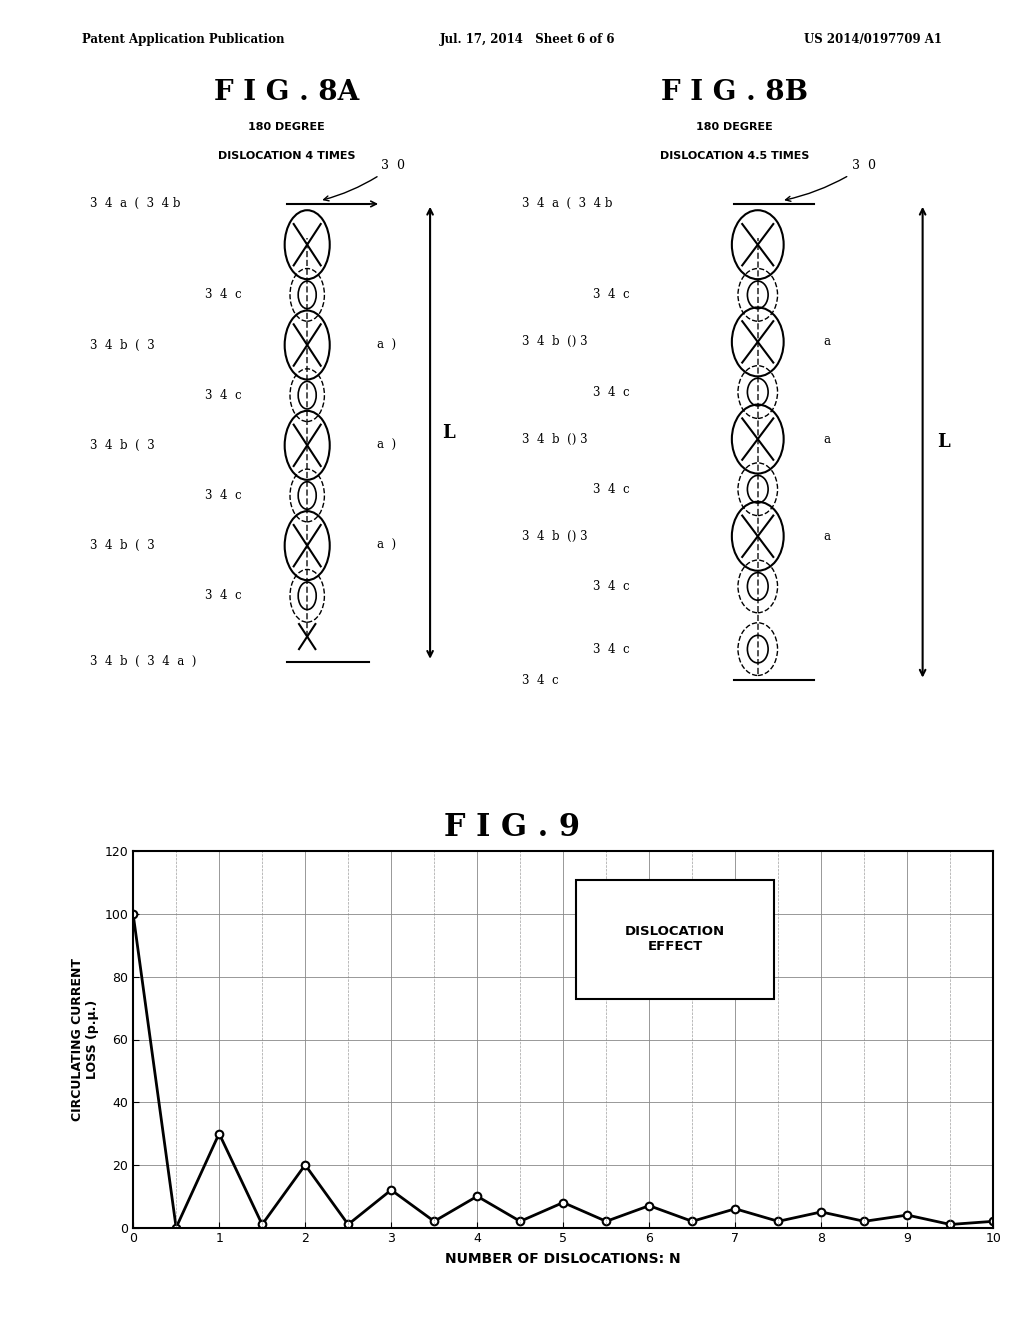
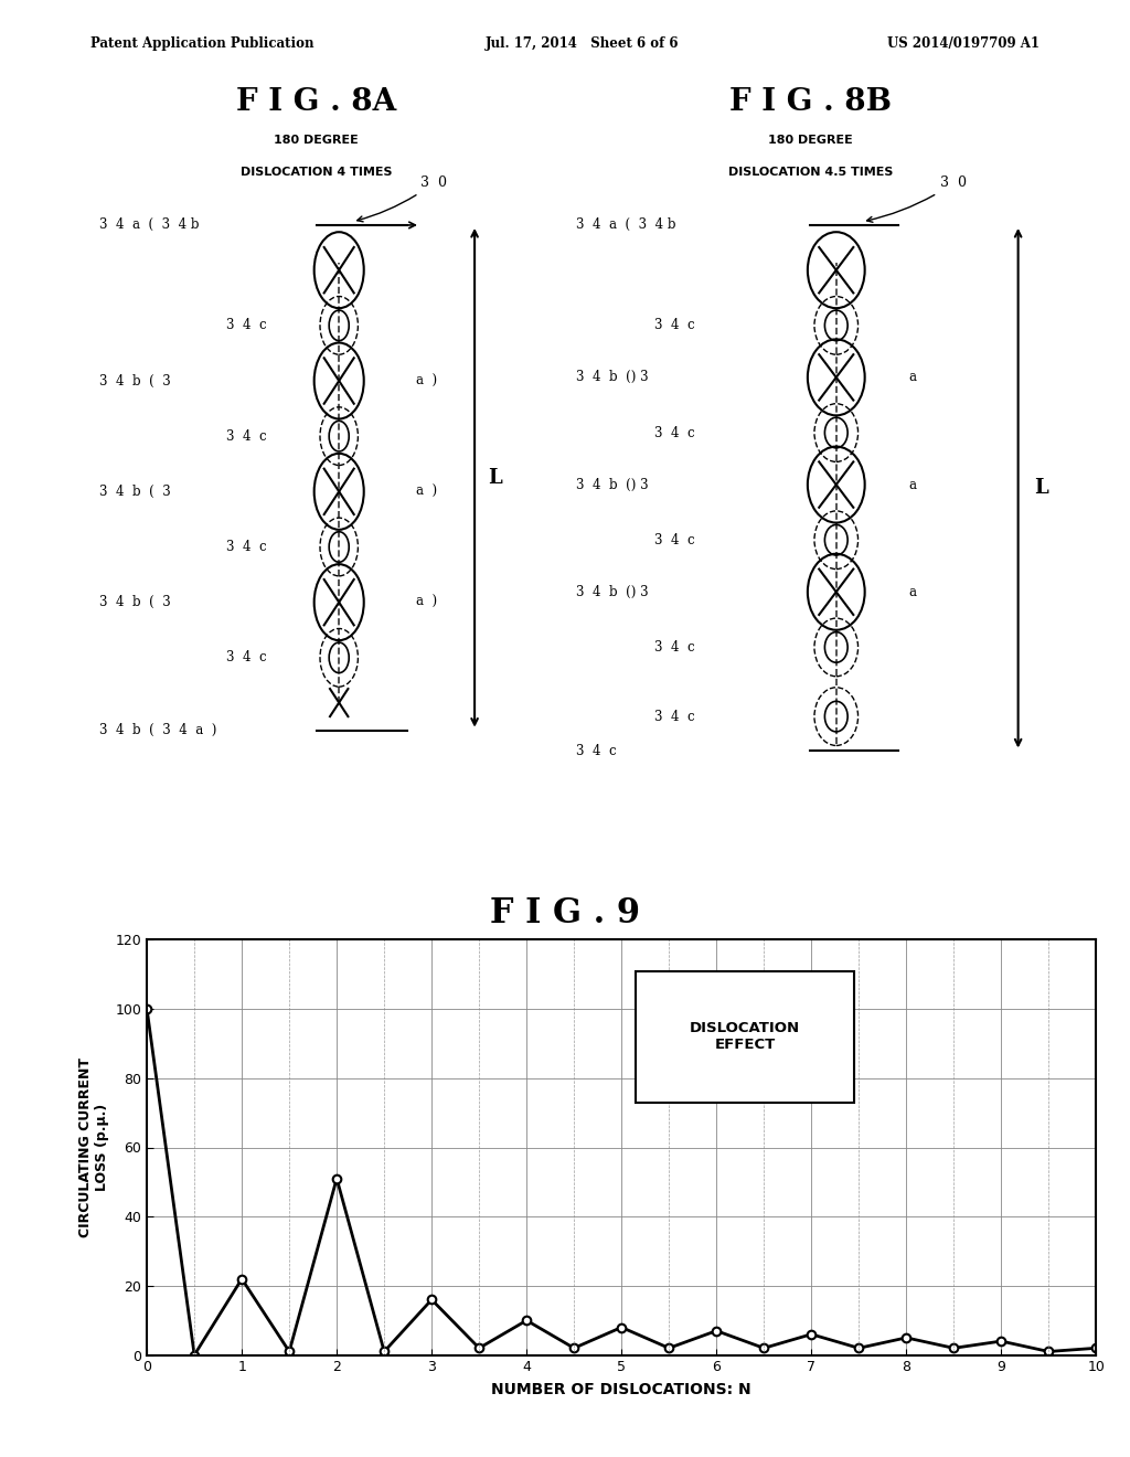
1: 30 -> 22
2: 20 -> 51
3: 12 -> 16
